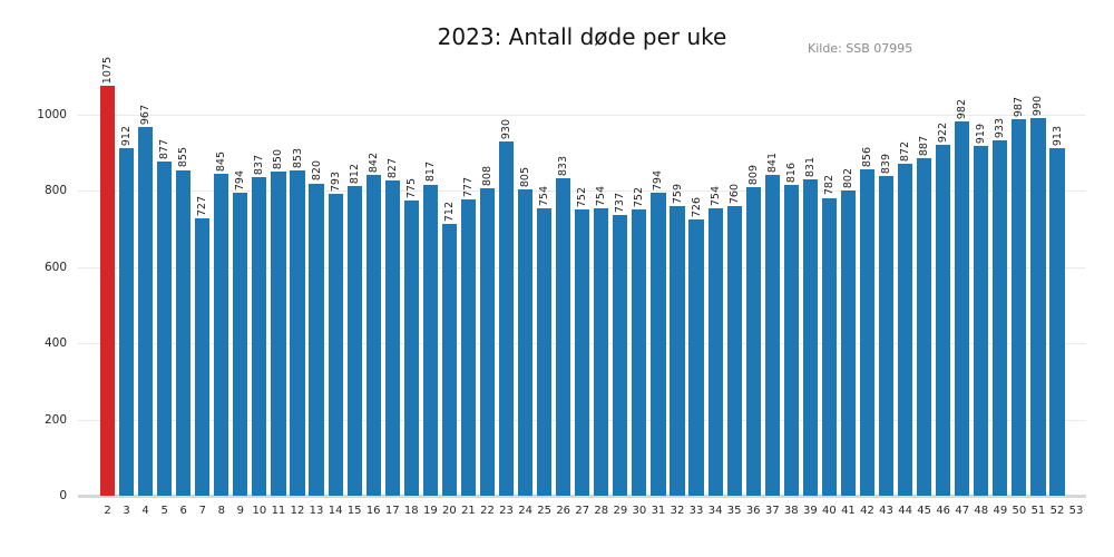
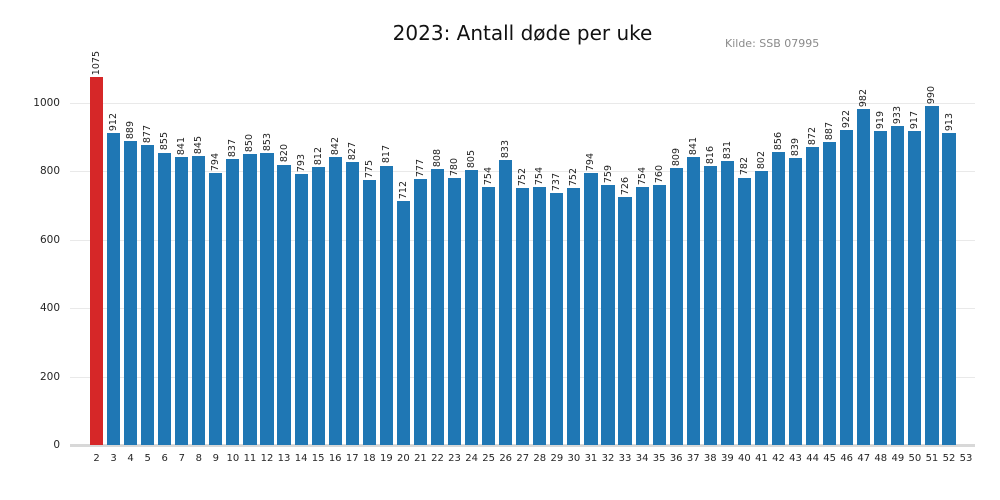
4: 967 -> 889
7: 727 -> 841
23: 930 -> 780
50: 987 -> 917
